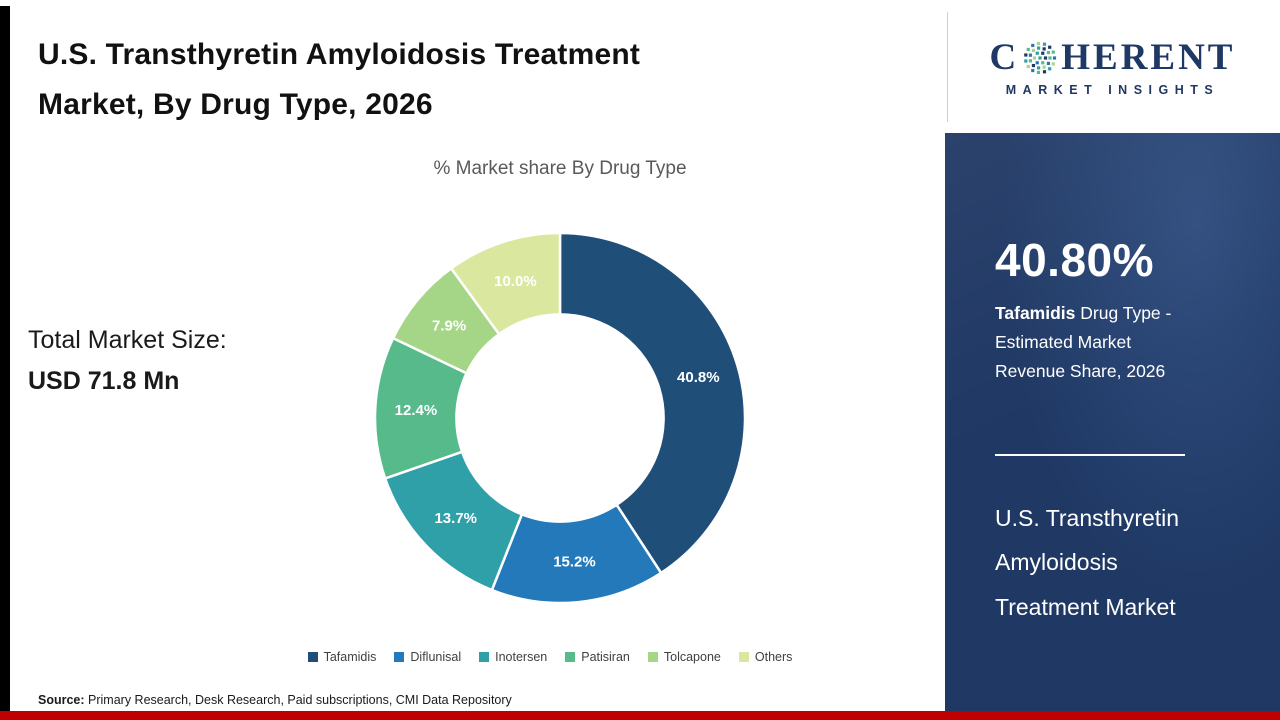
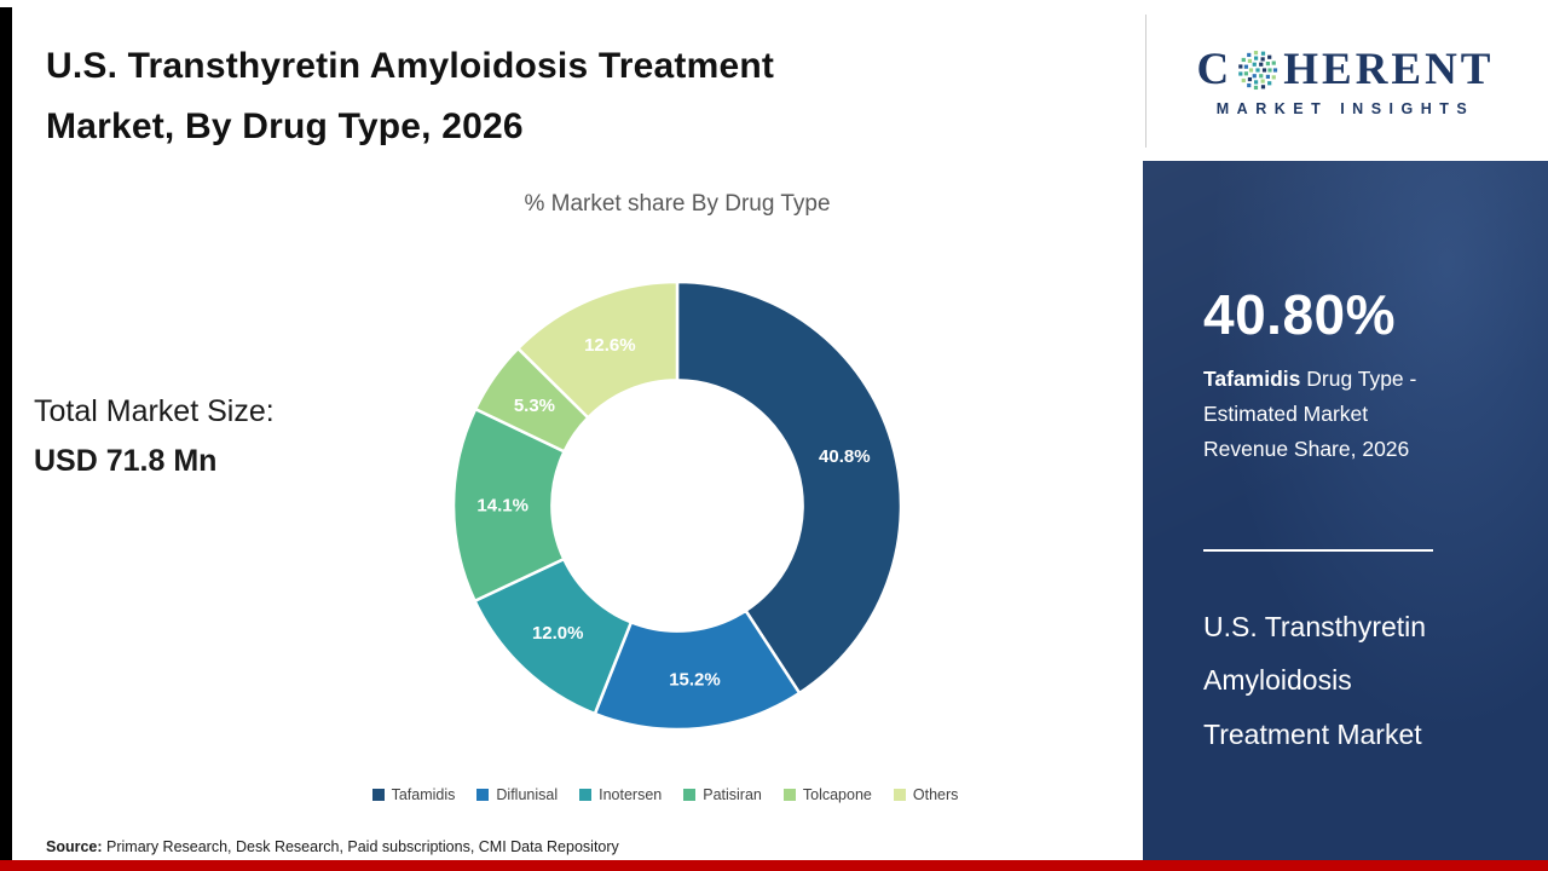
Inotersen: 13.7% -> 12.0%
Patisiran: 12.4% -> 14.1%
Tolcapone: 7.9% -> 5.3%
Others: 10.0% -> 12.6%
